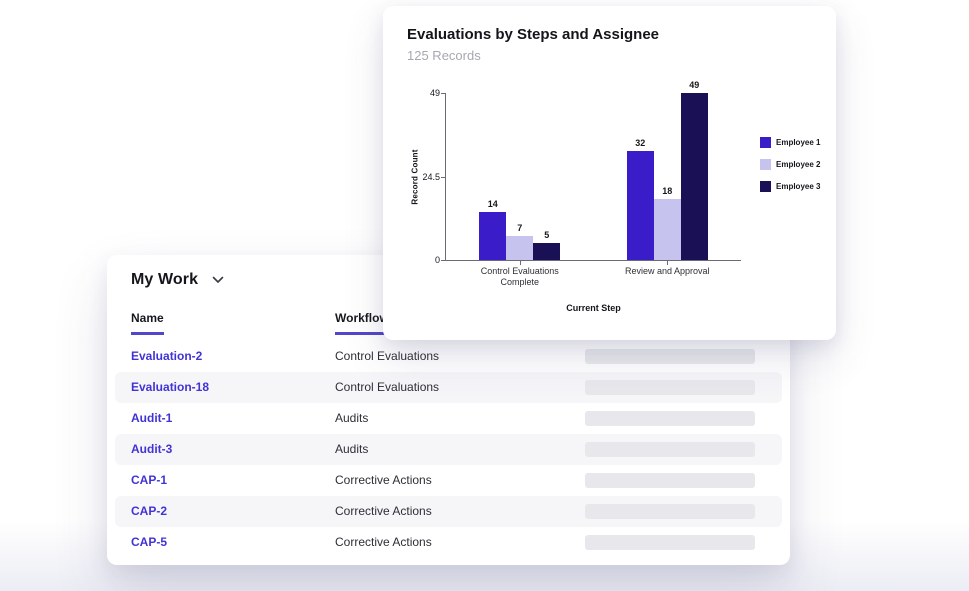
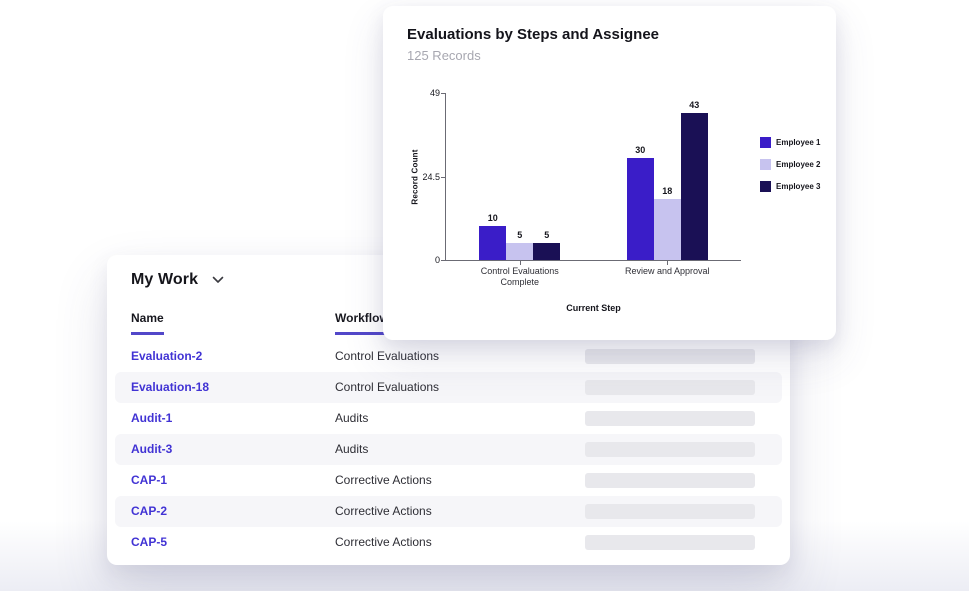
Employee 1/Control Evaluations Complete: 14 -> 10
Employee 2/Control Evaluations Complete: 7 -> 5
Employee 1/Review and Approval: 32 -> 30
Employee 3/Review and Approval: 49 -> 43
